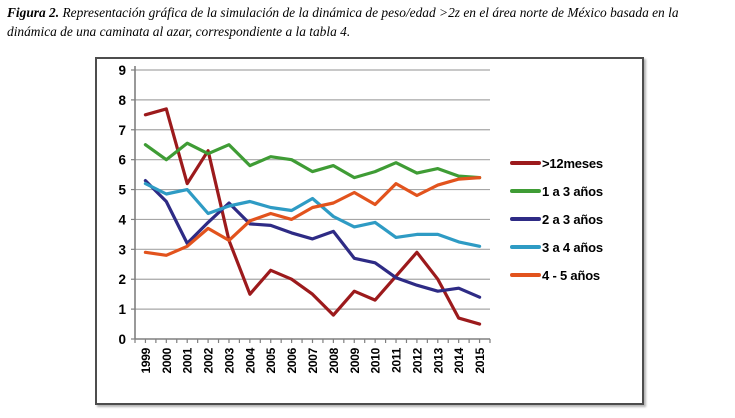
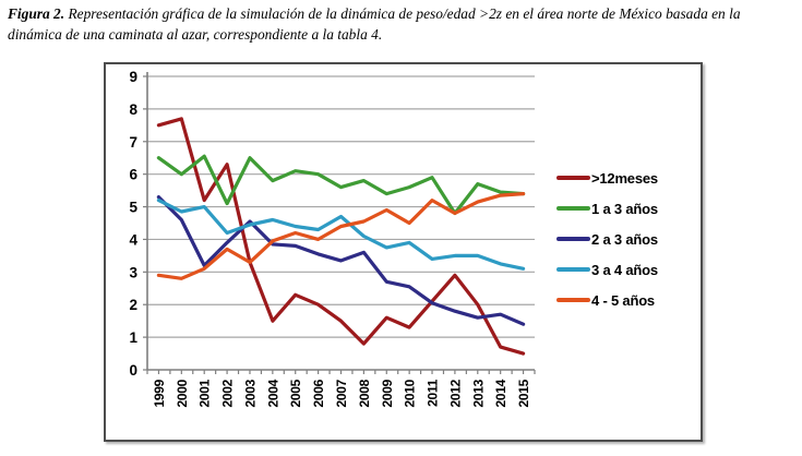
1 a 3 años/2002: 6.2 -> 5.1
1 a 3 años/2012: 5.5 -> 4.8
